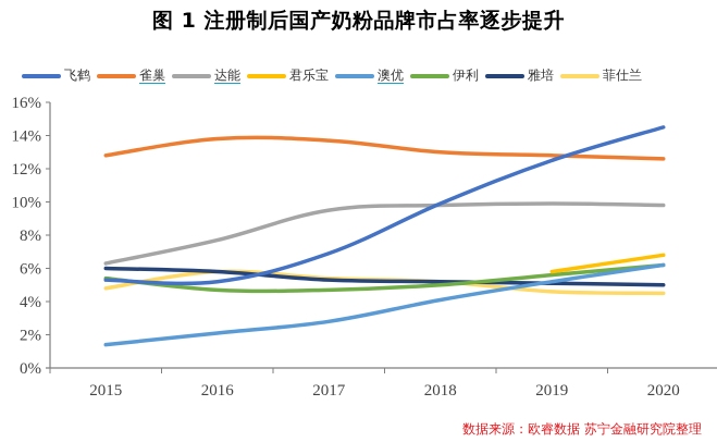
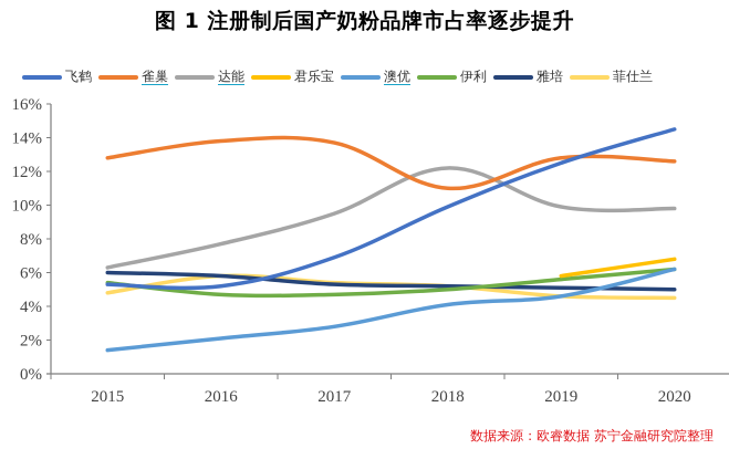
雀巢/2018: 13.0% -> 11.0%
达能/2018: 9.8% -> 12.2%
澳优/2019: 5.2% -> 4.6%
